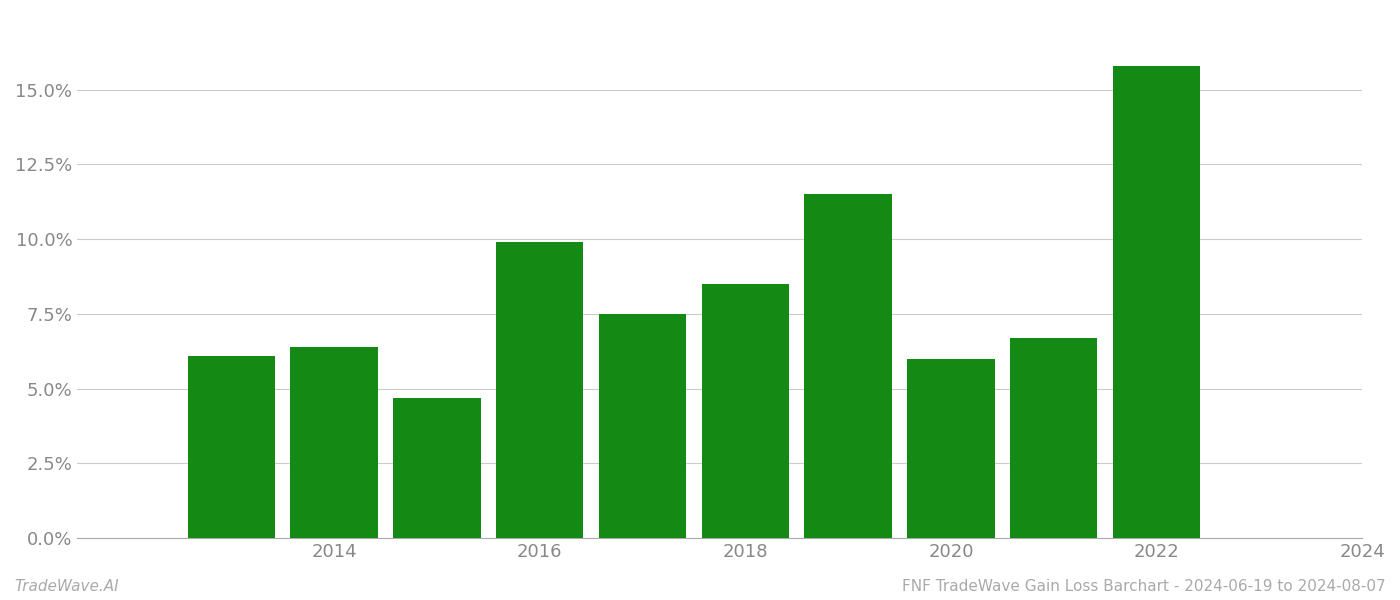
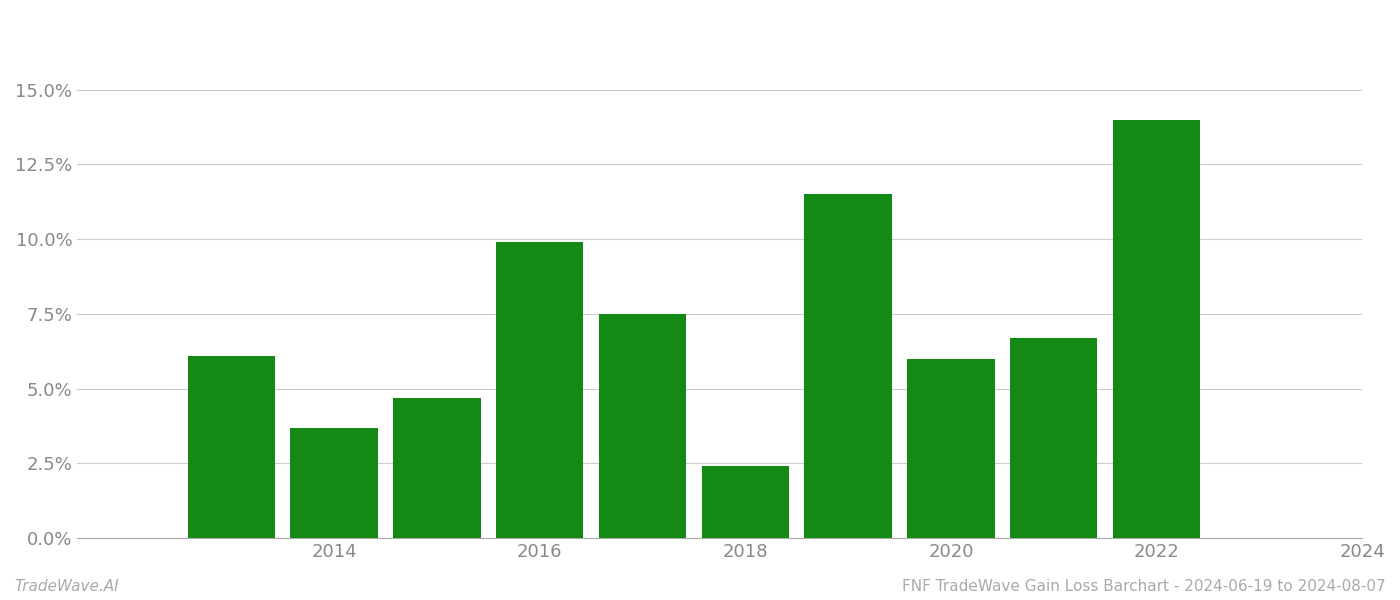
2014: 6.4% -> 3.7%
2018: 8.5% -> 2.4%
2022: 15.8% -> 14.0%
